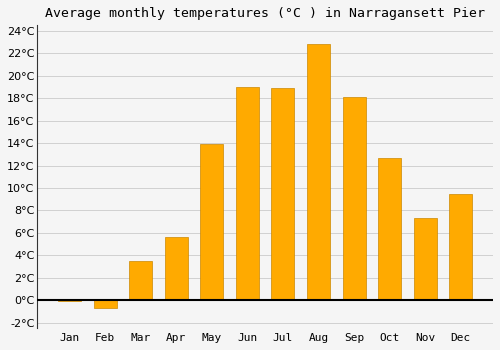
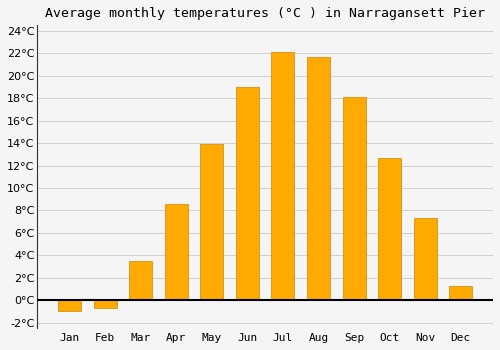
Jan: -0.1°C -> -1.0°C
Apr: 5.6°C -> 8.6°C
Jul: 18.9°C -> 22.1°C
Aug: 22.8°C -> 21.7°C
Dec: 9.5°C -> 1.3°C
